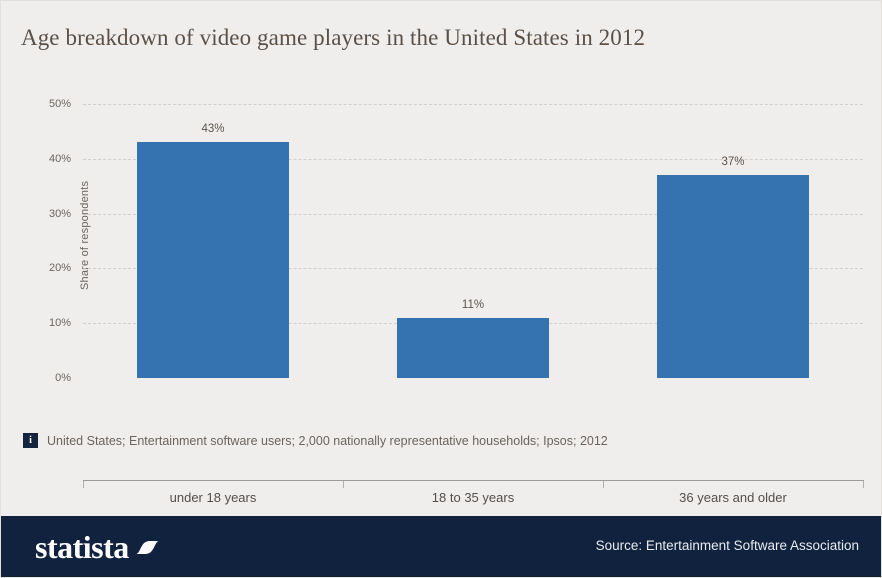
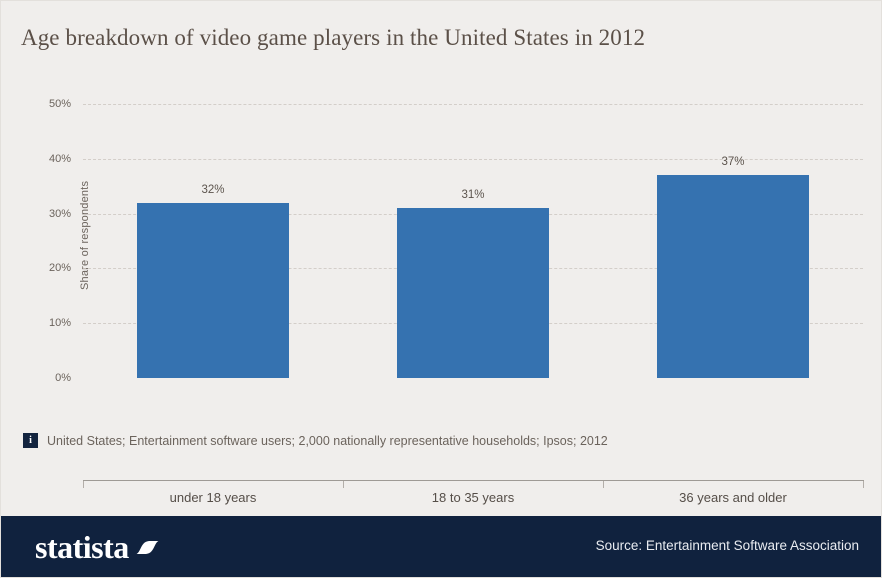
under 18 years: 43% -> 32%
18 to 35 years: 11% -> 31%
